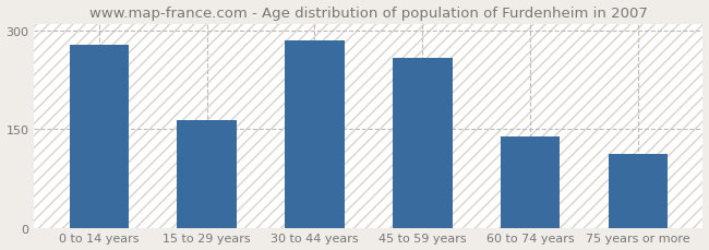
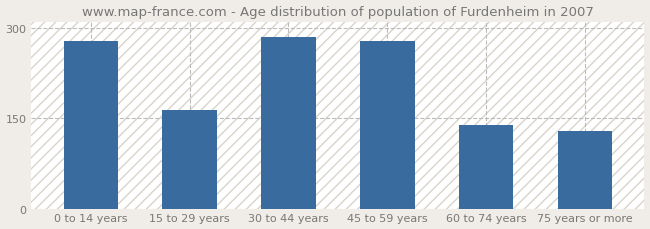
45 to 59 years: 258 -> 278
75 years or more: 112 -> 128
